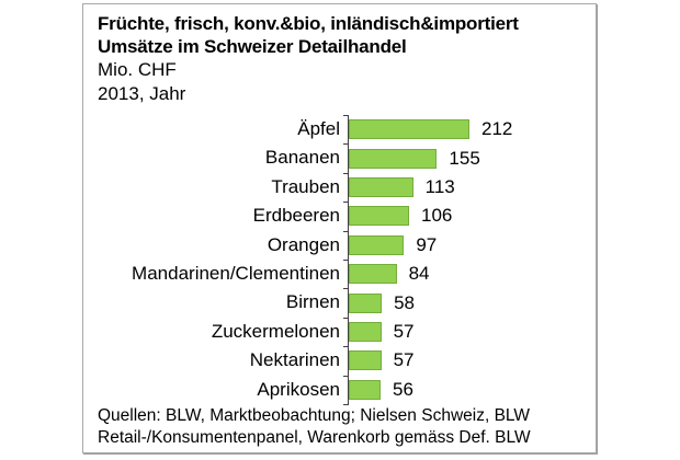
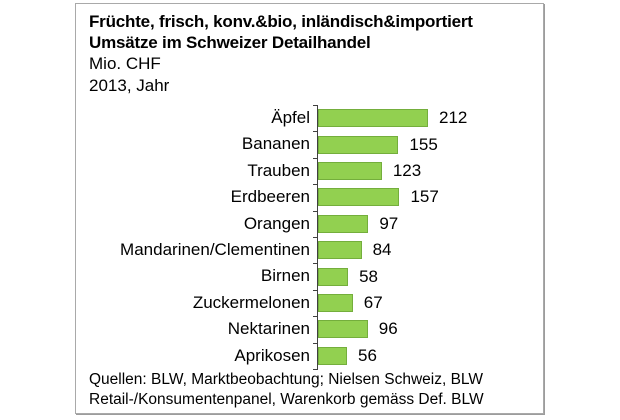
Trauben: 113 -> 123
Erdbeeren: 106 -> 157
Zuckermelonen: 57 -> 67
Nektarinen: 57 -> 96
